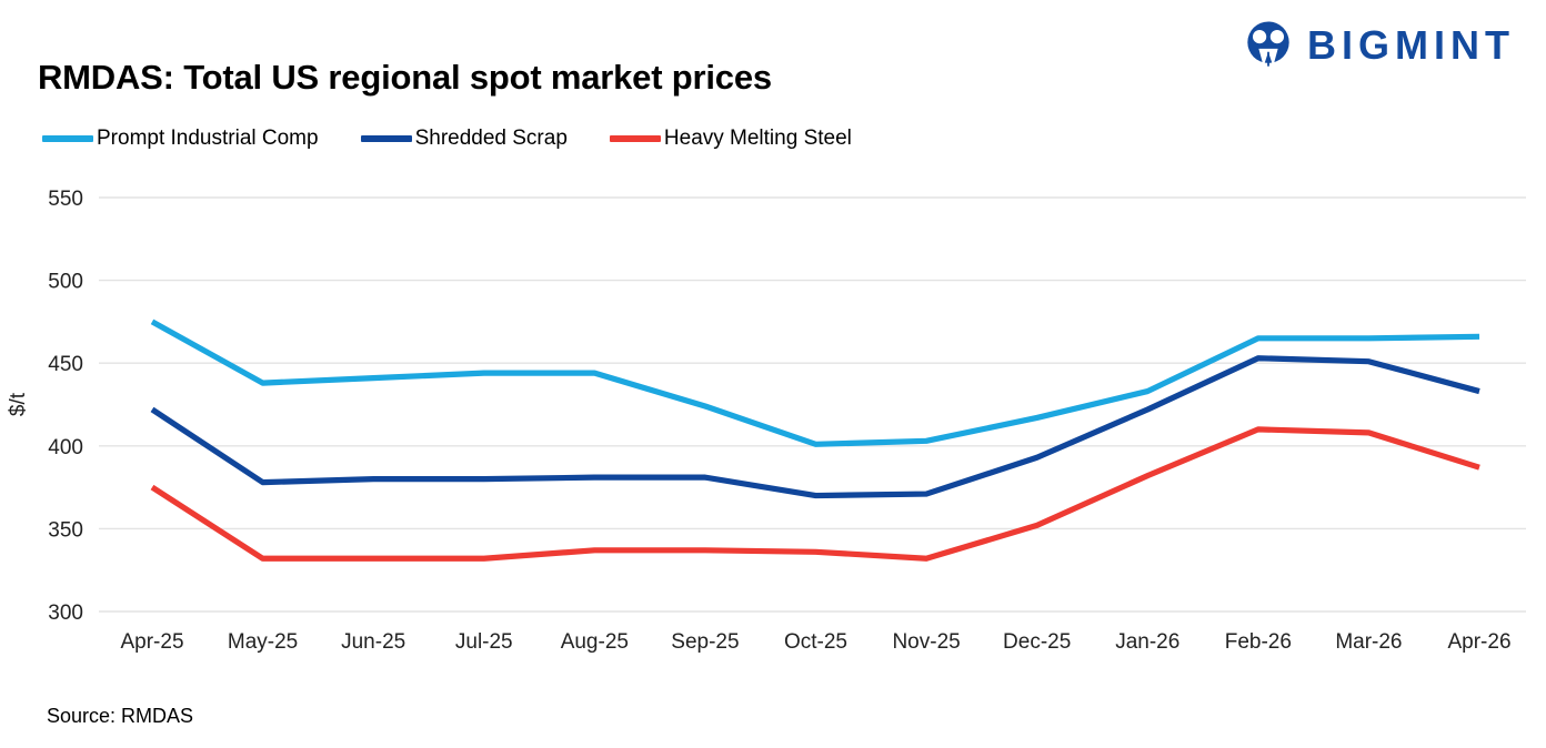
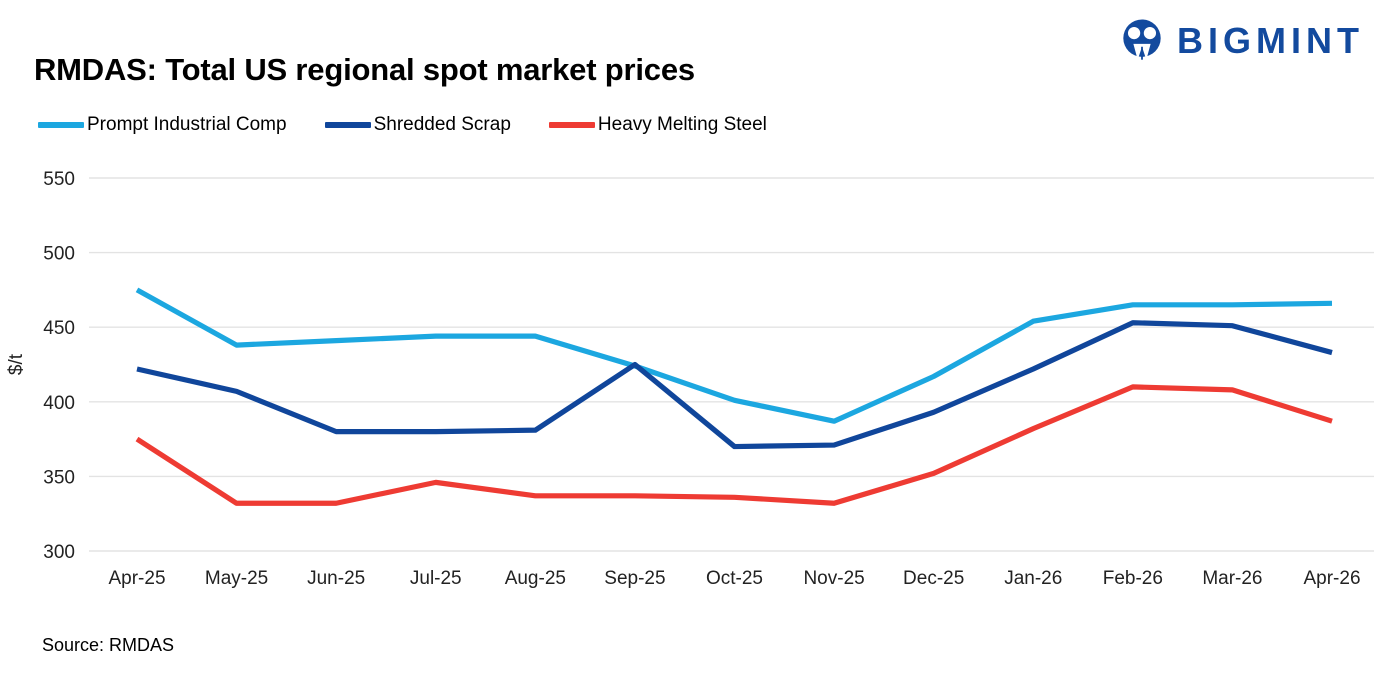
Shredded Scrap/May-25: 378 -> 407
Heavy Melting Steel/Jul-25: 332 -> 346
Shredded Scrap/Sep-25: 381 -> 425
Prompt Industrial Comp/Nov-25: 403 -> 387
Prompt Industrial Comp/Jan-26: 433 -> 454
